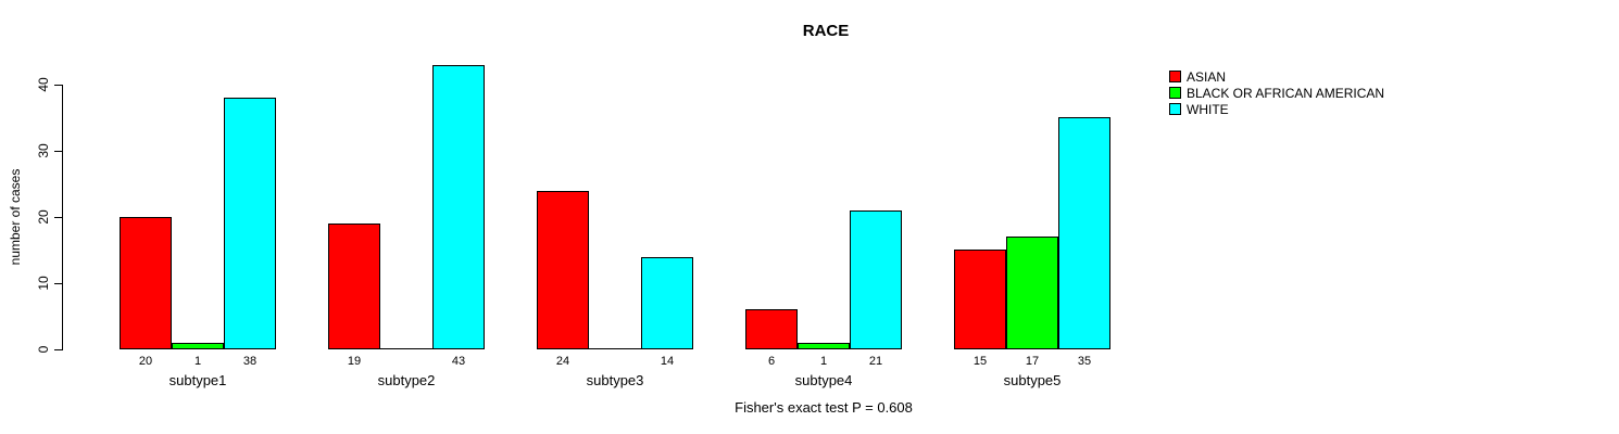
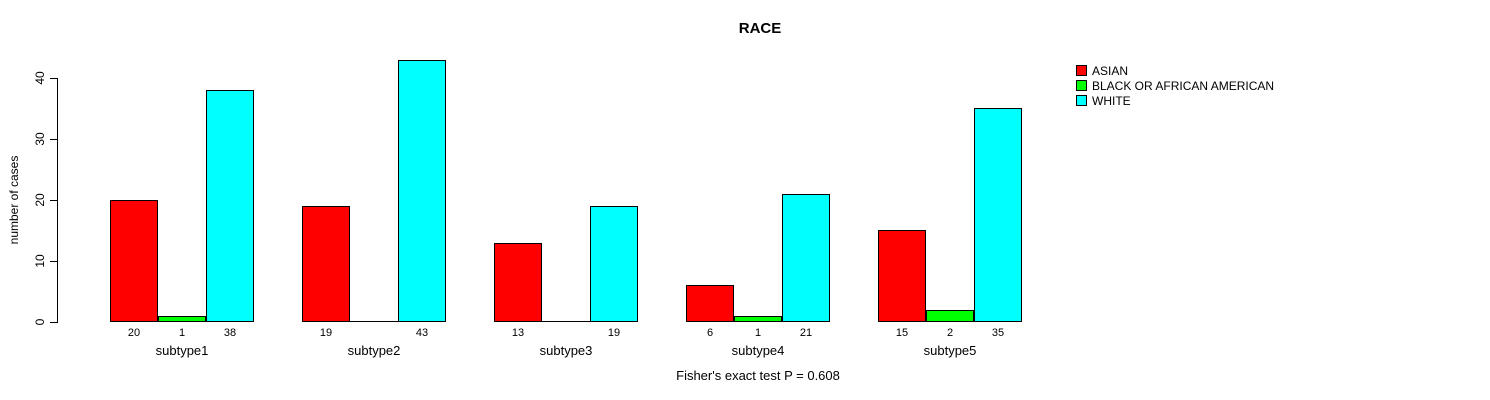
ASIAN/subtype3: 24 -> 13
WHITE/subtype3: 14 -> 19
BLACK OR AFRICAN AMERICAN/subtype5: 17 -> 2
